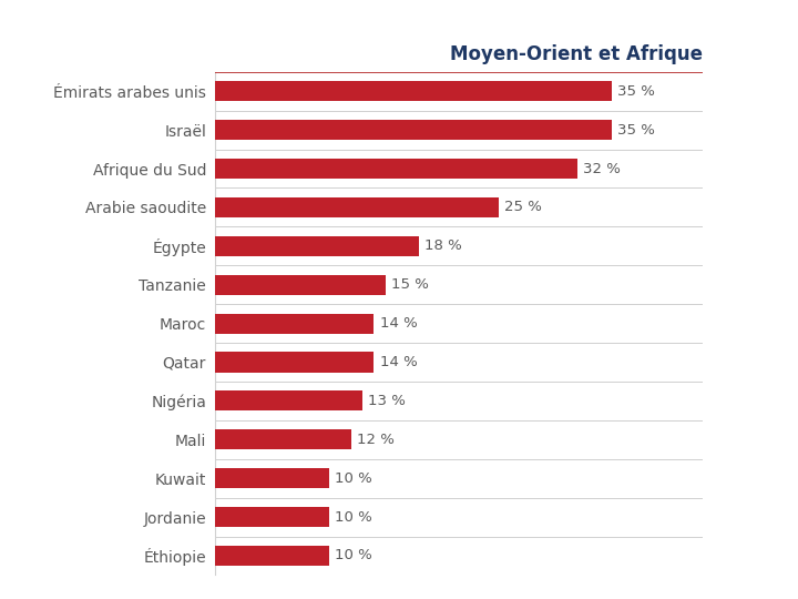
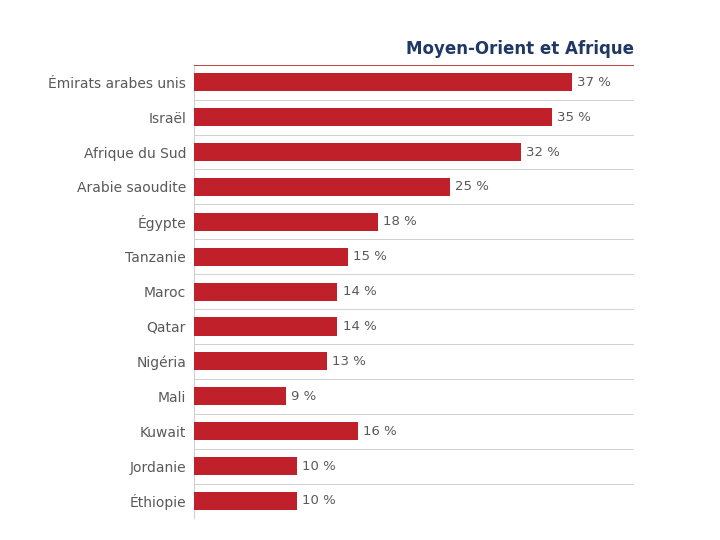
Émirats arabes unis: 35 -> 37
Mali: 12 -> 9
Kuwait: 10 -> 16
